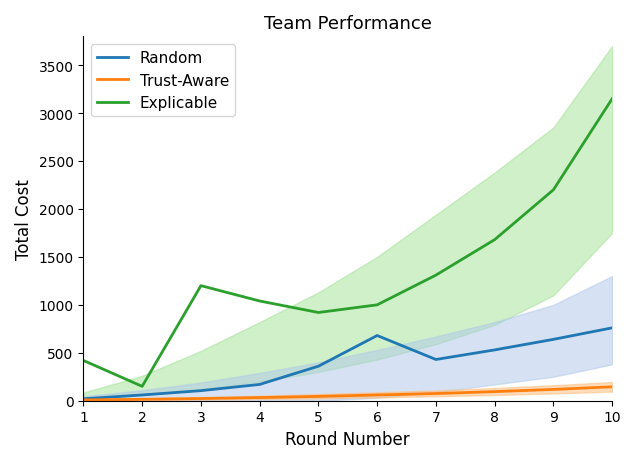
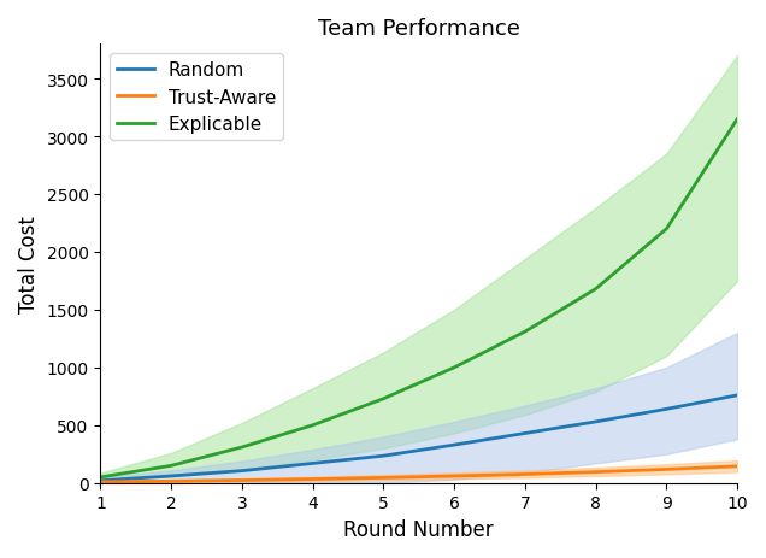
Explicable/1: 420 -> 50
Explicable/3: 1200 -> 310
Explicable/4: 1040 -> 500
Random/5: 360 -> 240
Explicable/5: 920 -> 730
Random/6: 680 -> 330
